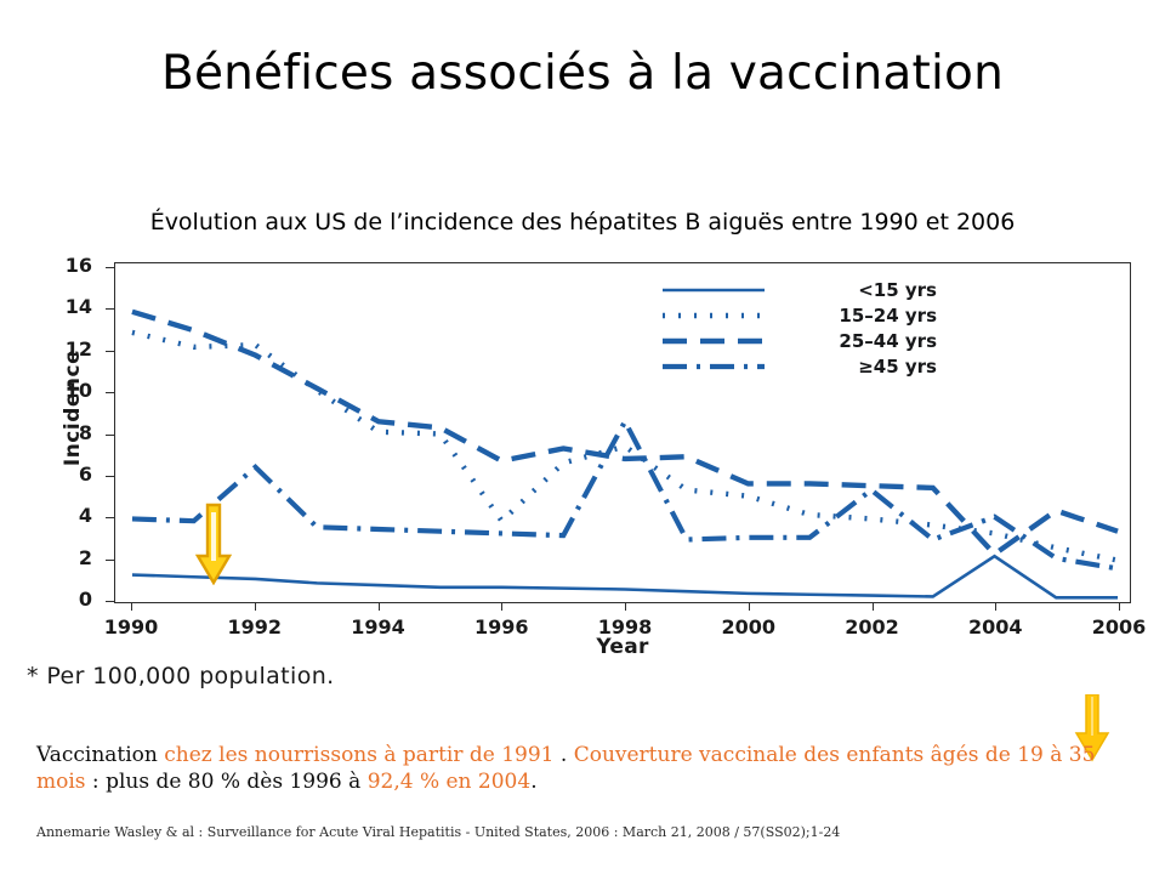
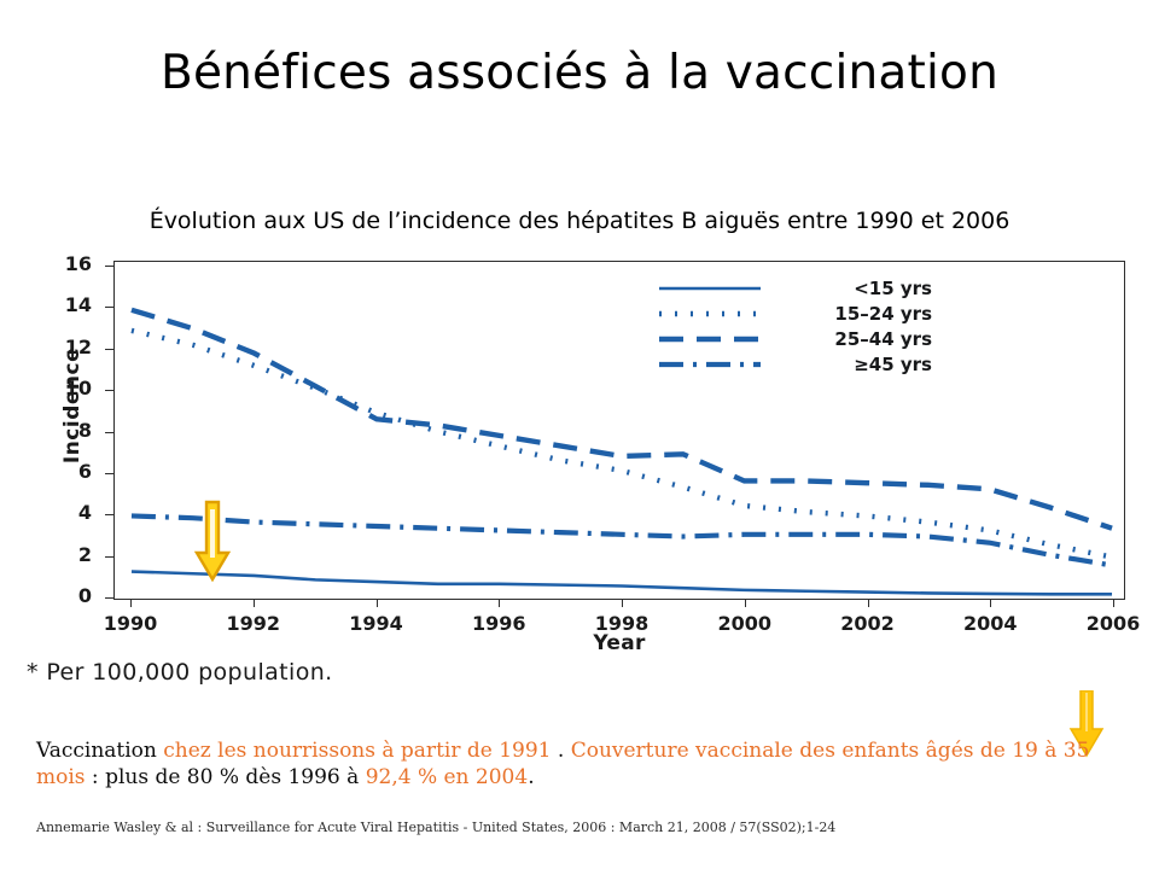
15–24 yrs/1992: 12.3 -> 11.2
≥45 yrs/1992: 6.4 -> 3.6
15–24 yrs/1994: 8.1 -> 8.9
15–24 yrs/1996: 3.8 -> 7.3
25–44 yrs/1996: 6.7 -> 7.8
15–24 yrs/1998: 7.4 -> 6.1
≥45 yrs/1998: 8.6 -> 3.0
15–24 yrs/2000: 5.0 -> 4.4
≥45 yrs/2002: 5.3 -> 3.0
<15 yrs/2004: 2.1 -> 0.1
25–44 yrs/2004: 2.2 -> 5.2
≥45 yrs/2004: 4.0 -> 2.6
